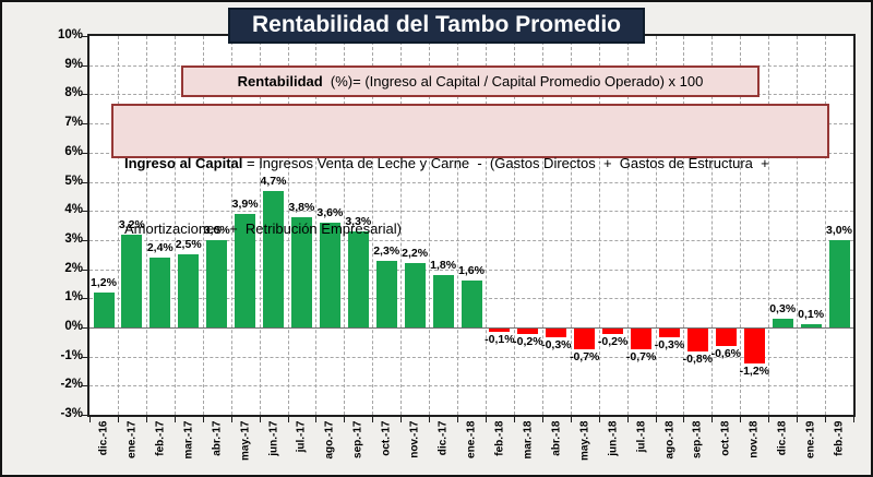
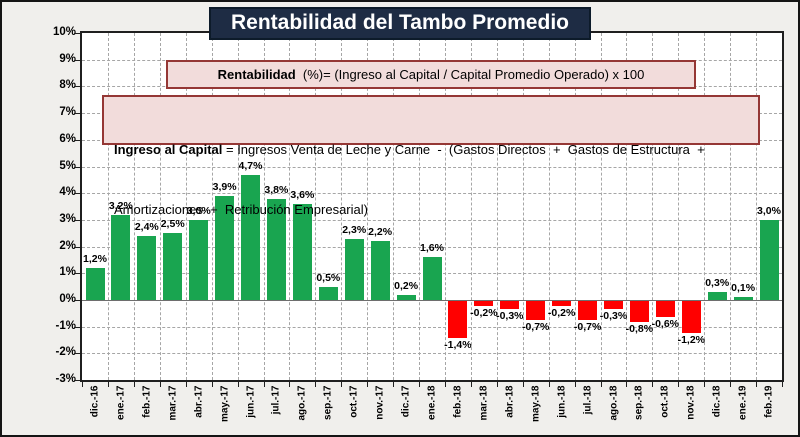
sep.-17: 3,3% -> 0,5%
dic.-17: 1,8% -> 0,2%
feb.-18: -0,1% -> -1,4%
